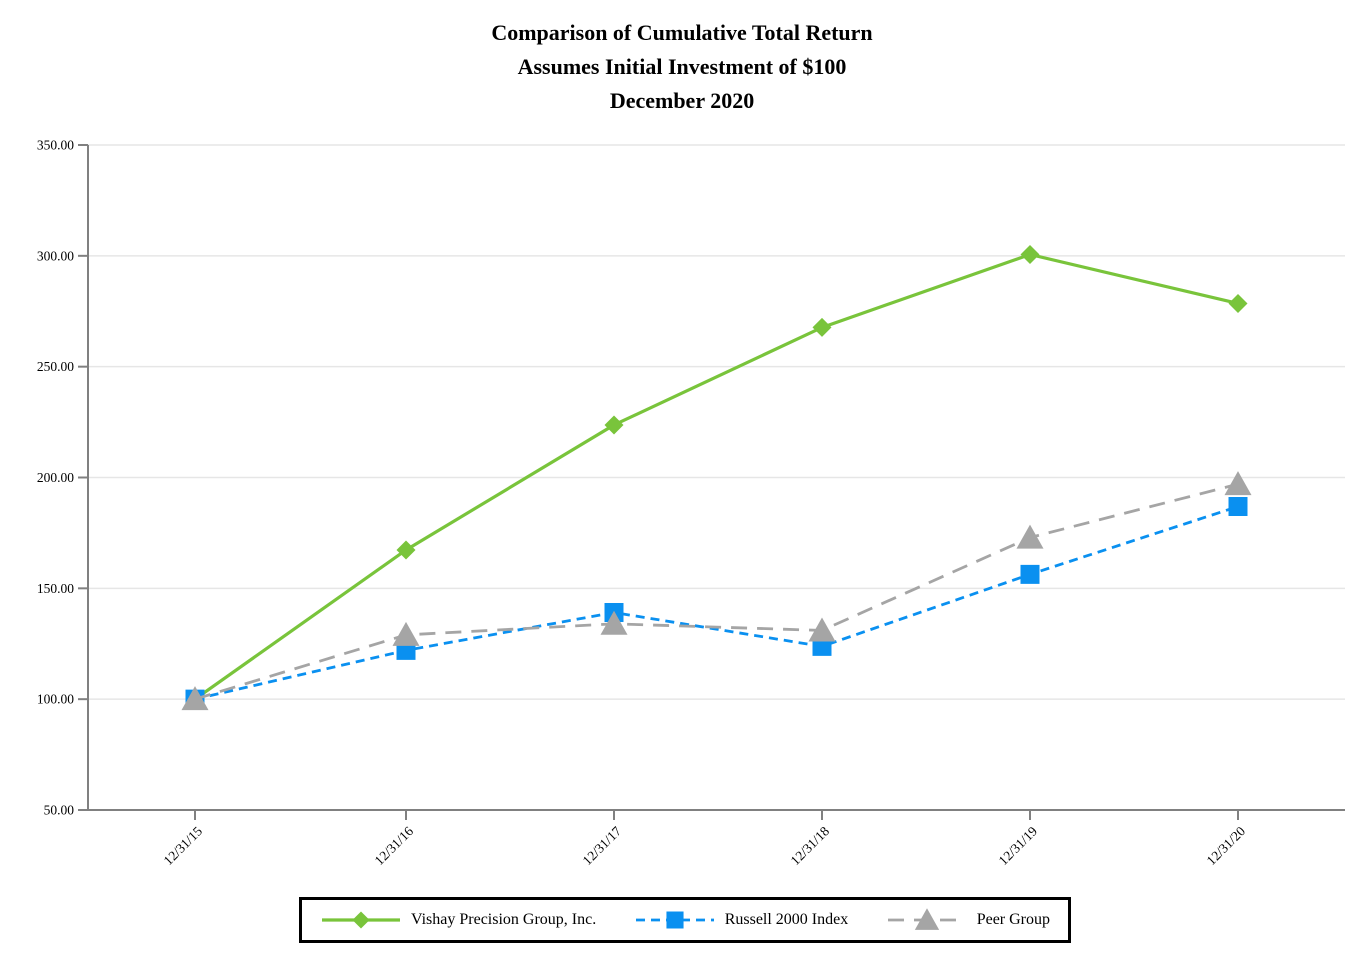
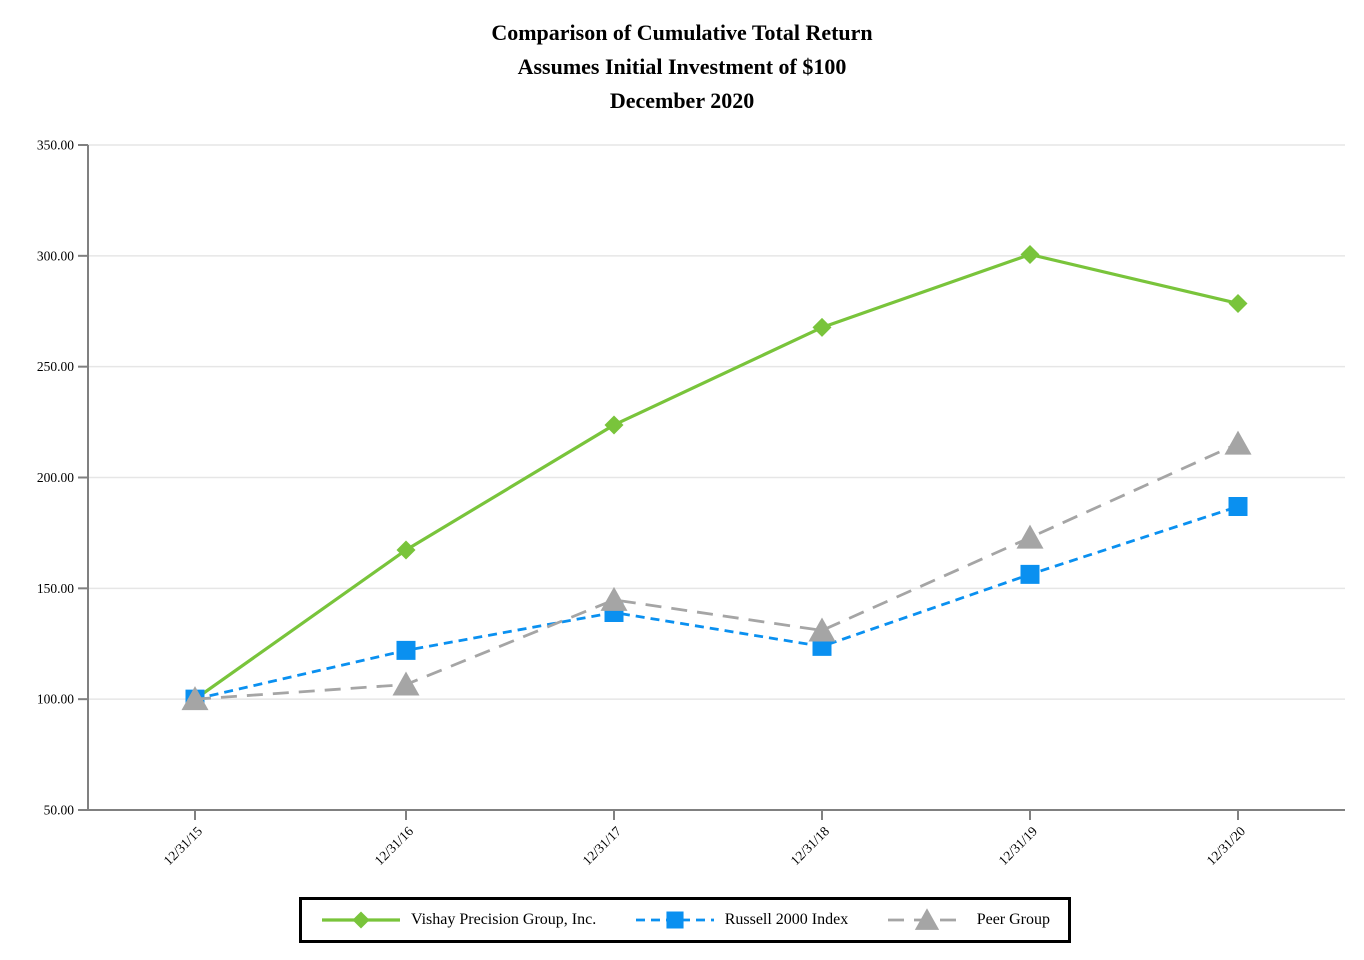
Peer Group/12/31/16: 129 -> 107
Peer Group/12/31/17: 134 -> 145
Peer Group/12/31/20: 197 -> 215
